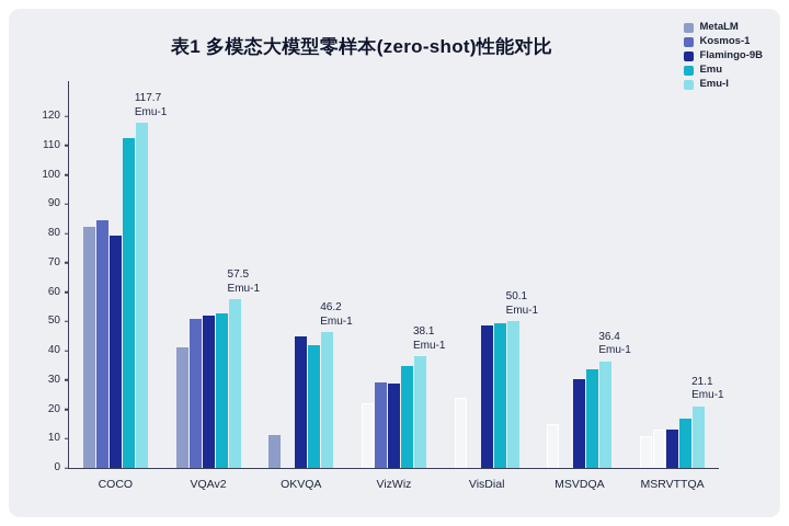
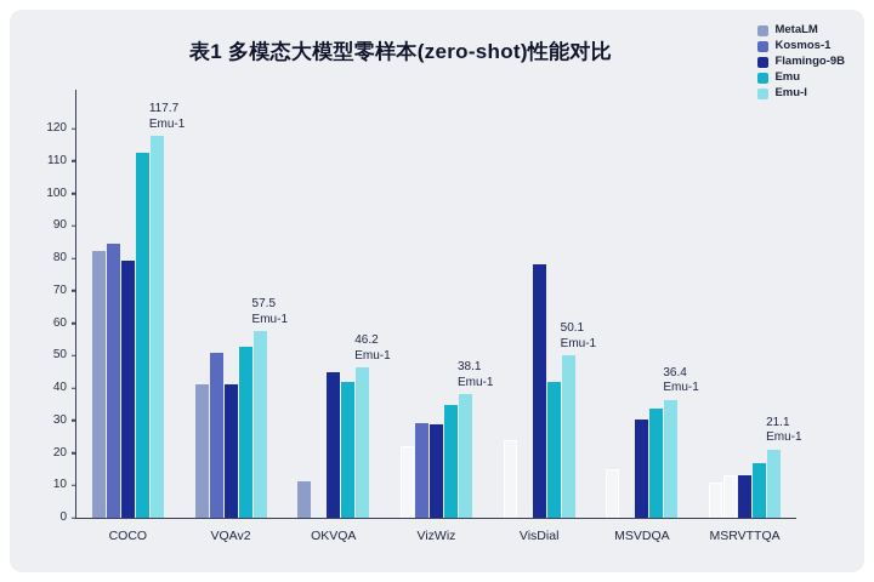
Flamingo-9B/VQAv2: 52 -> 41
Flamingo-9B/VisDial: 49 -> 78
Emu/VisDial: 49 -> 42
